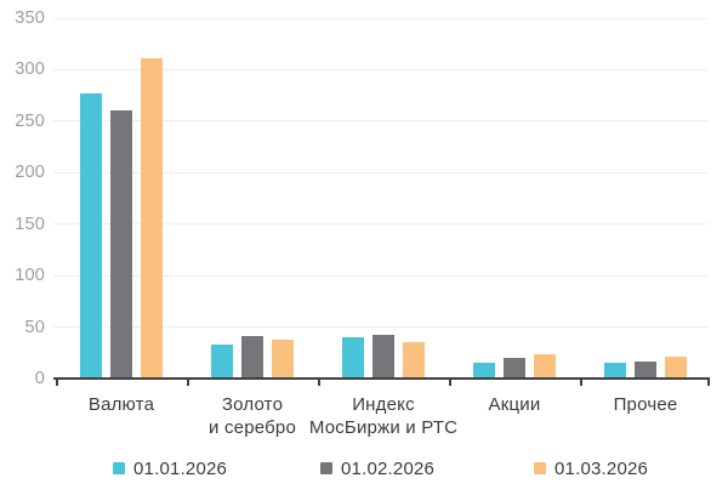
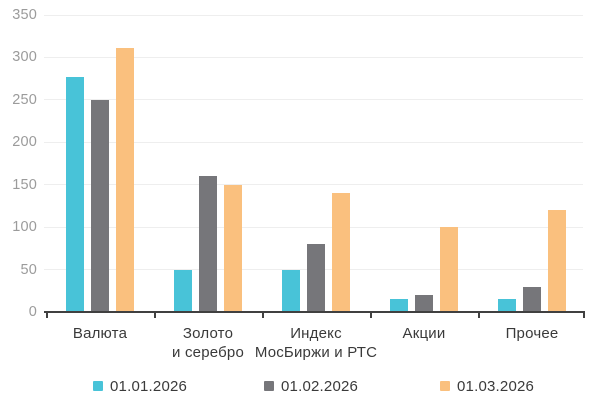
01.02.2026/Валюта: 260 -> 250
01.01.2026/Золото и серебро: 30 -> 50
01.02.2026/Золото и серебро: 40 -> 160
01.03.2026/Золото и серебро: 40 -> 150
01.01.2026/Индекс МосБиржи и РТС: 40 -> 50
01.02.2026/Индекс МосБиржи и РТС: 40 -> 80
01.03.2026/Индекс МосБиржи и РТС: 40 -> 140
01.03.2026/Акции: 20 -> 100
01.02.2026/Прочее: 20 -> 30
01.03.2026/Прочее: 20 -> 120
